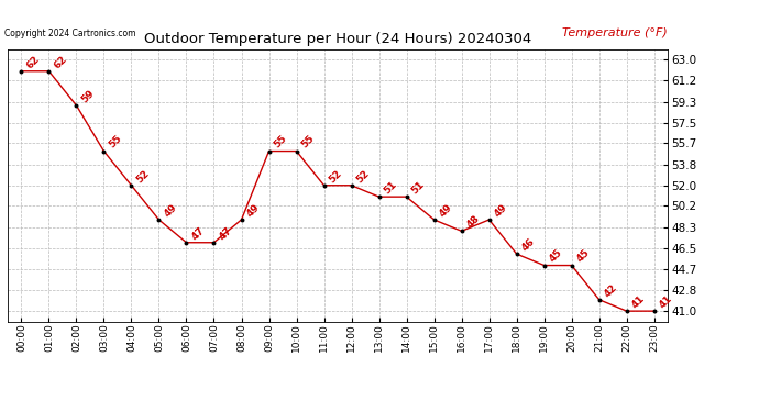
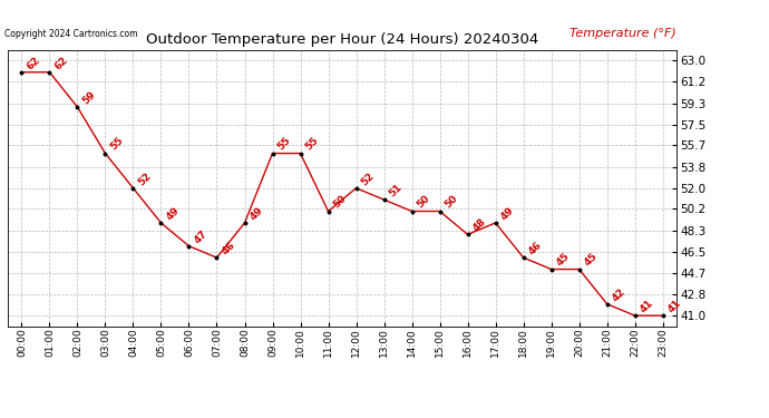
07:00: 47 -> 46
11:00: 52 -> 50
14:00: 51 -> 50
15:00: 49 -> 50
